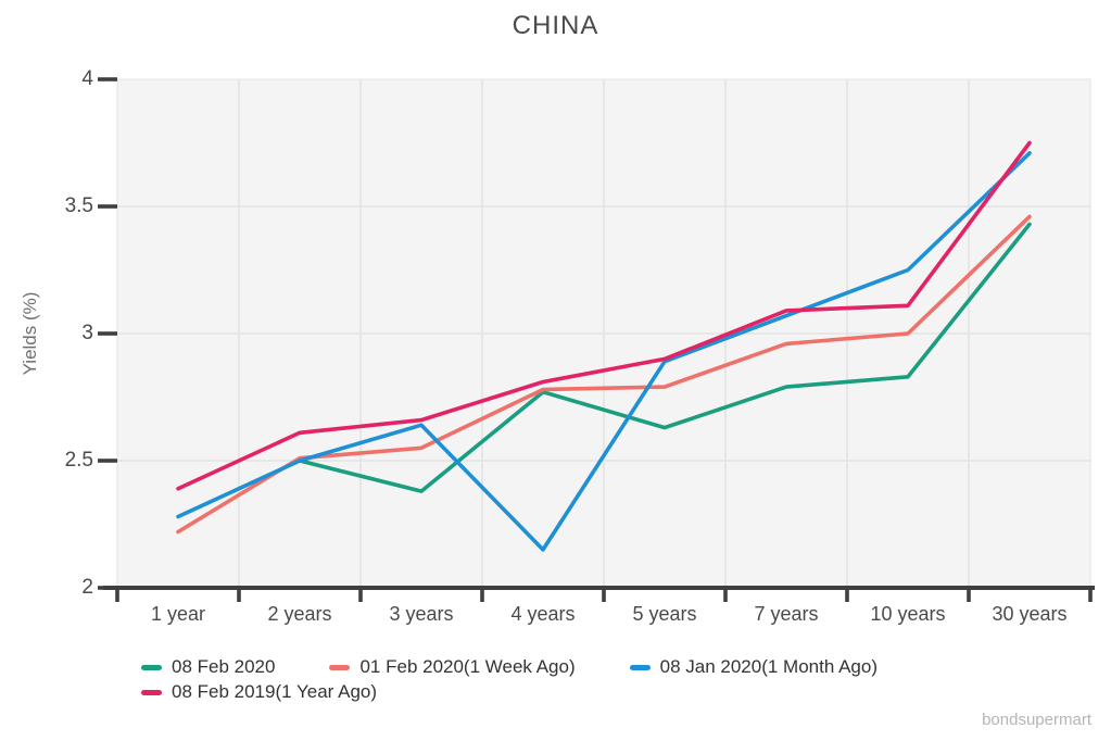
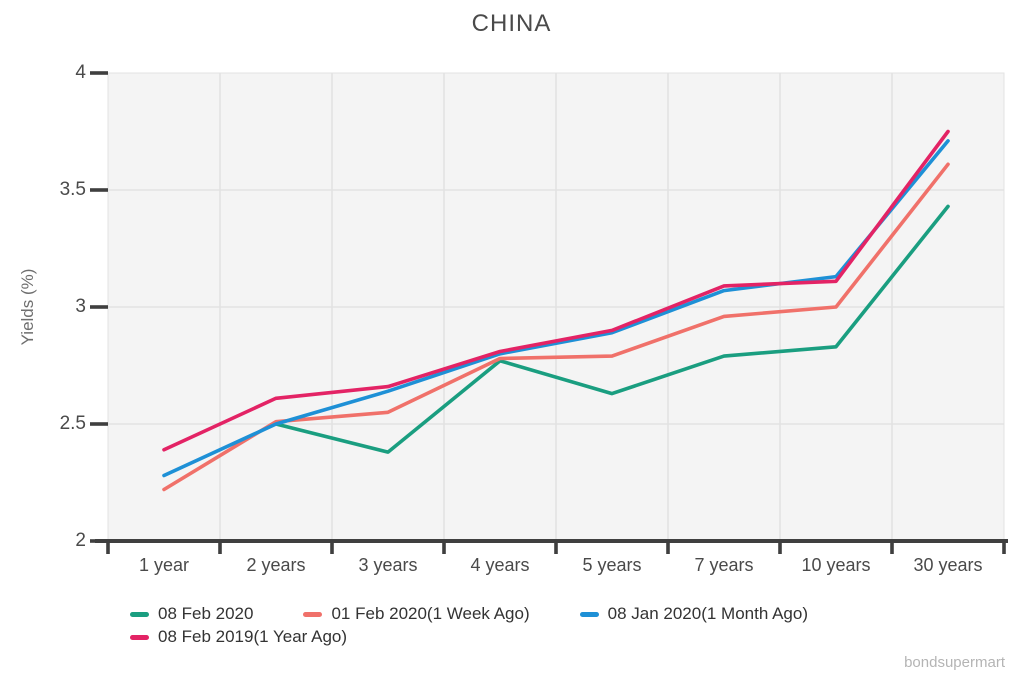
08 Jan 2020(1 Month Ago)/4 years: 2.15 -> 2.80
08 Jan 2020(1 Month Ago)/10 years: 3.25 -> 3.13
01 Feb 2020(1 Week Ago)/30 years: 3.46 -> 3.61
